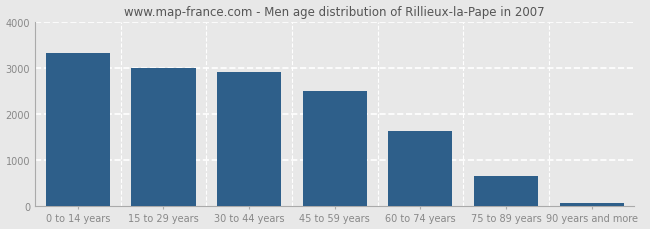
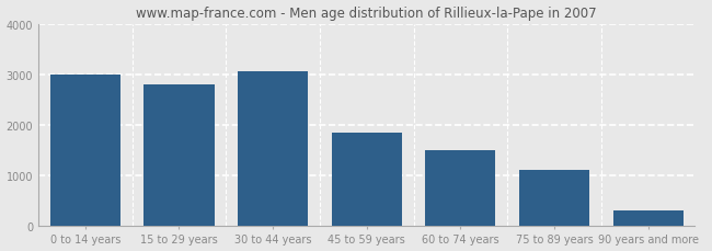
0 to 14 years: 3320 -> 3000
15 to 29 years: 3000 -> 2800
30 to 44 years: 2900 -> 3050
45 to 59 years: 2490 -> 1850
60 to 74 years: 1620 -> 1500
75 to 89 years: 640 -> 1100
90 years and more: 60 -> 300
